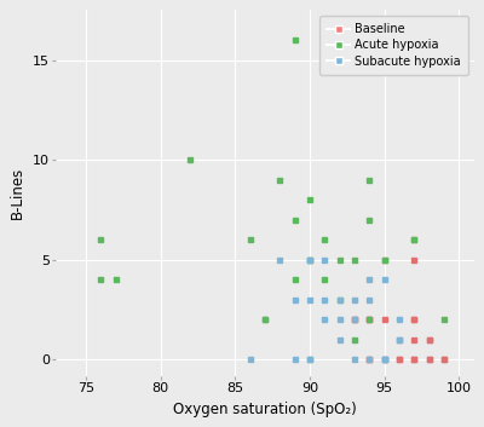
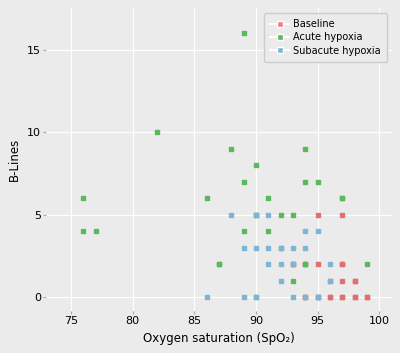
Acute hypoxia/95: 5 -> 7
